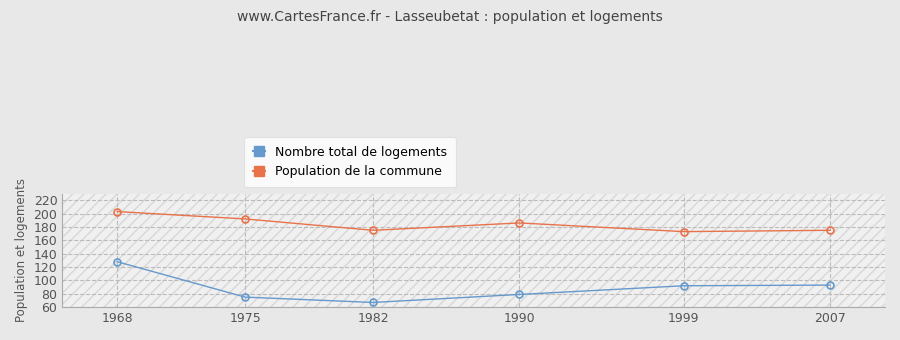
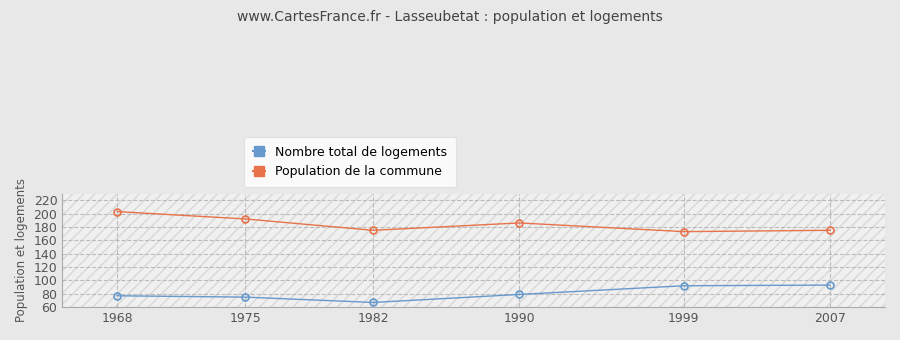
Nombre total de logements/1968: 128 -> 77
